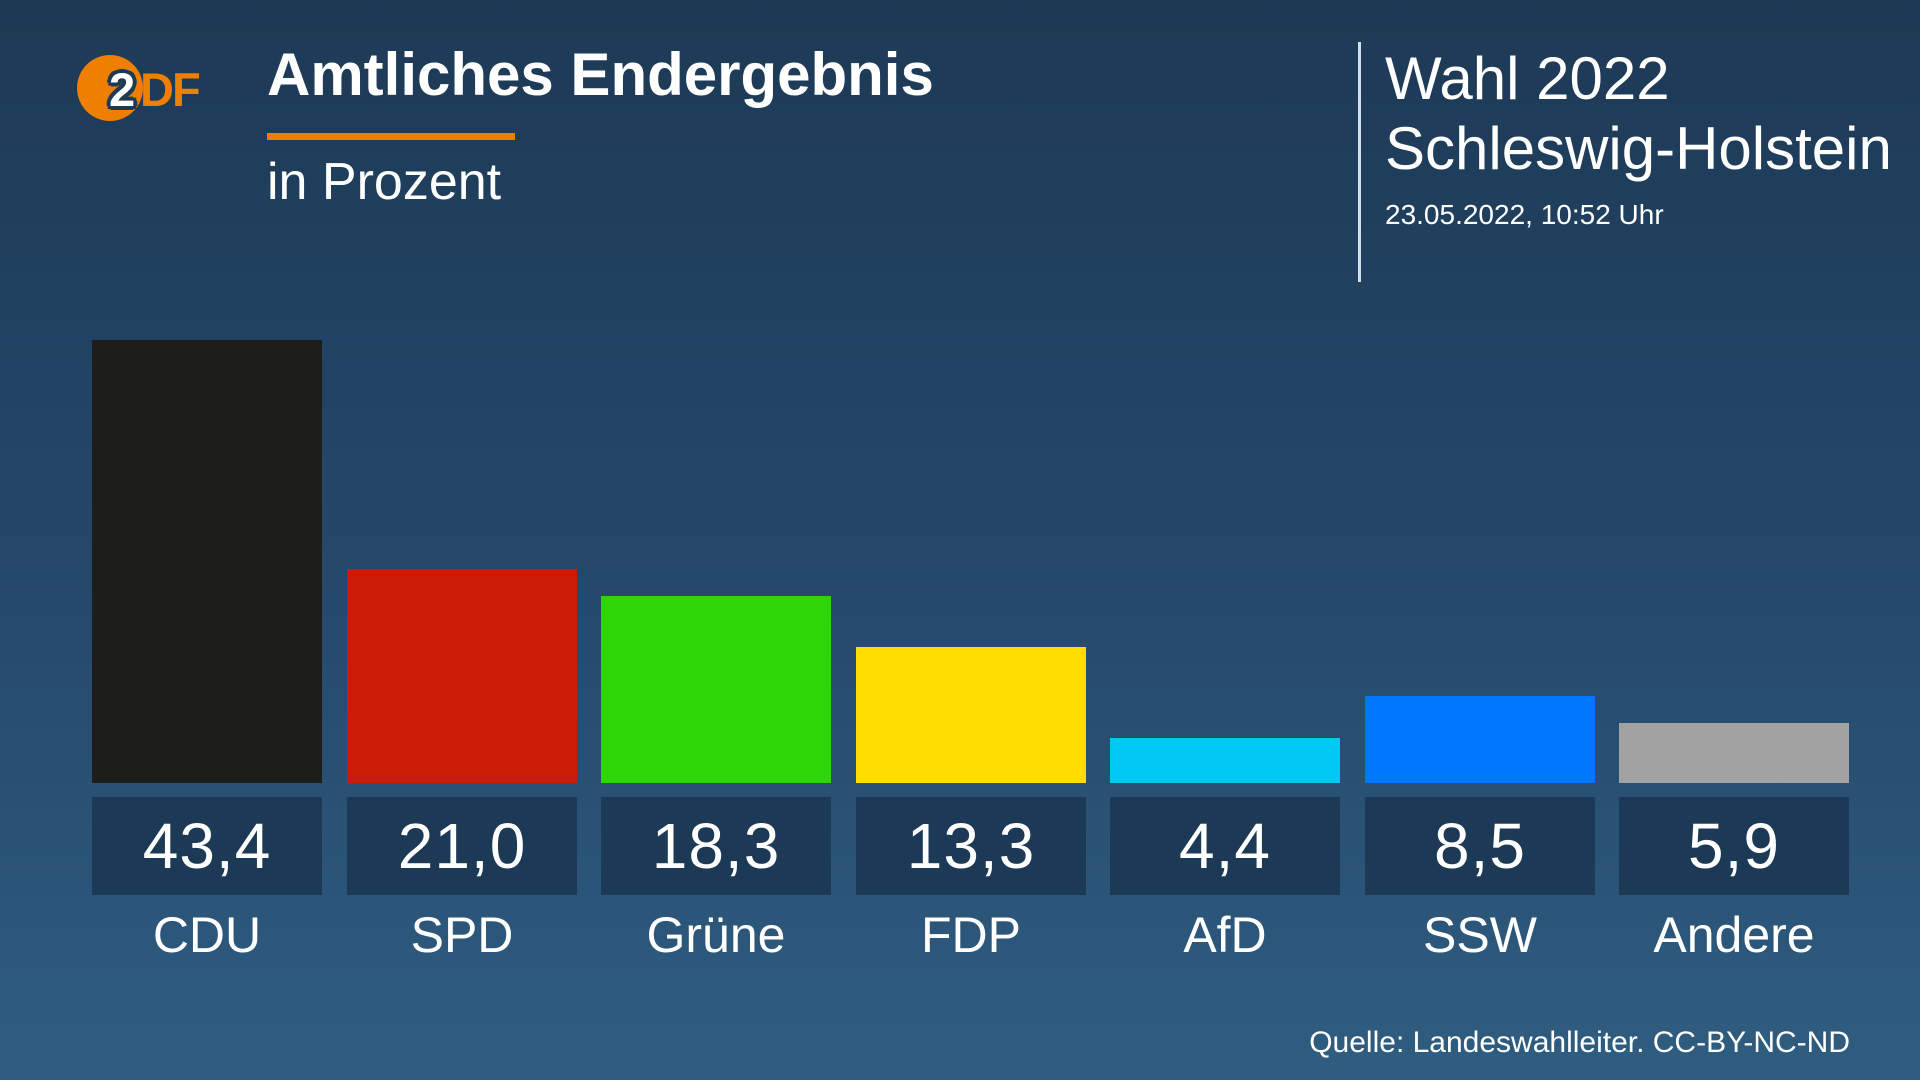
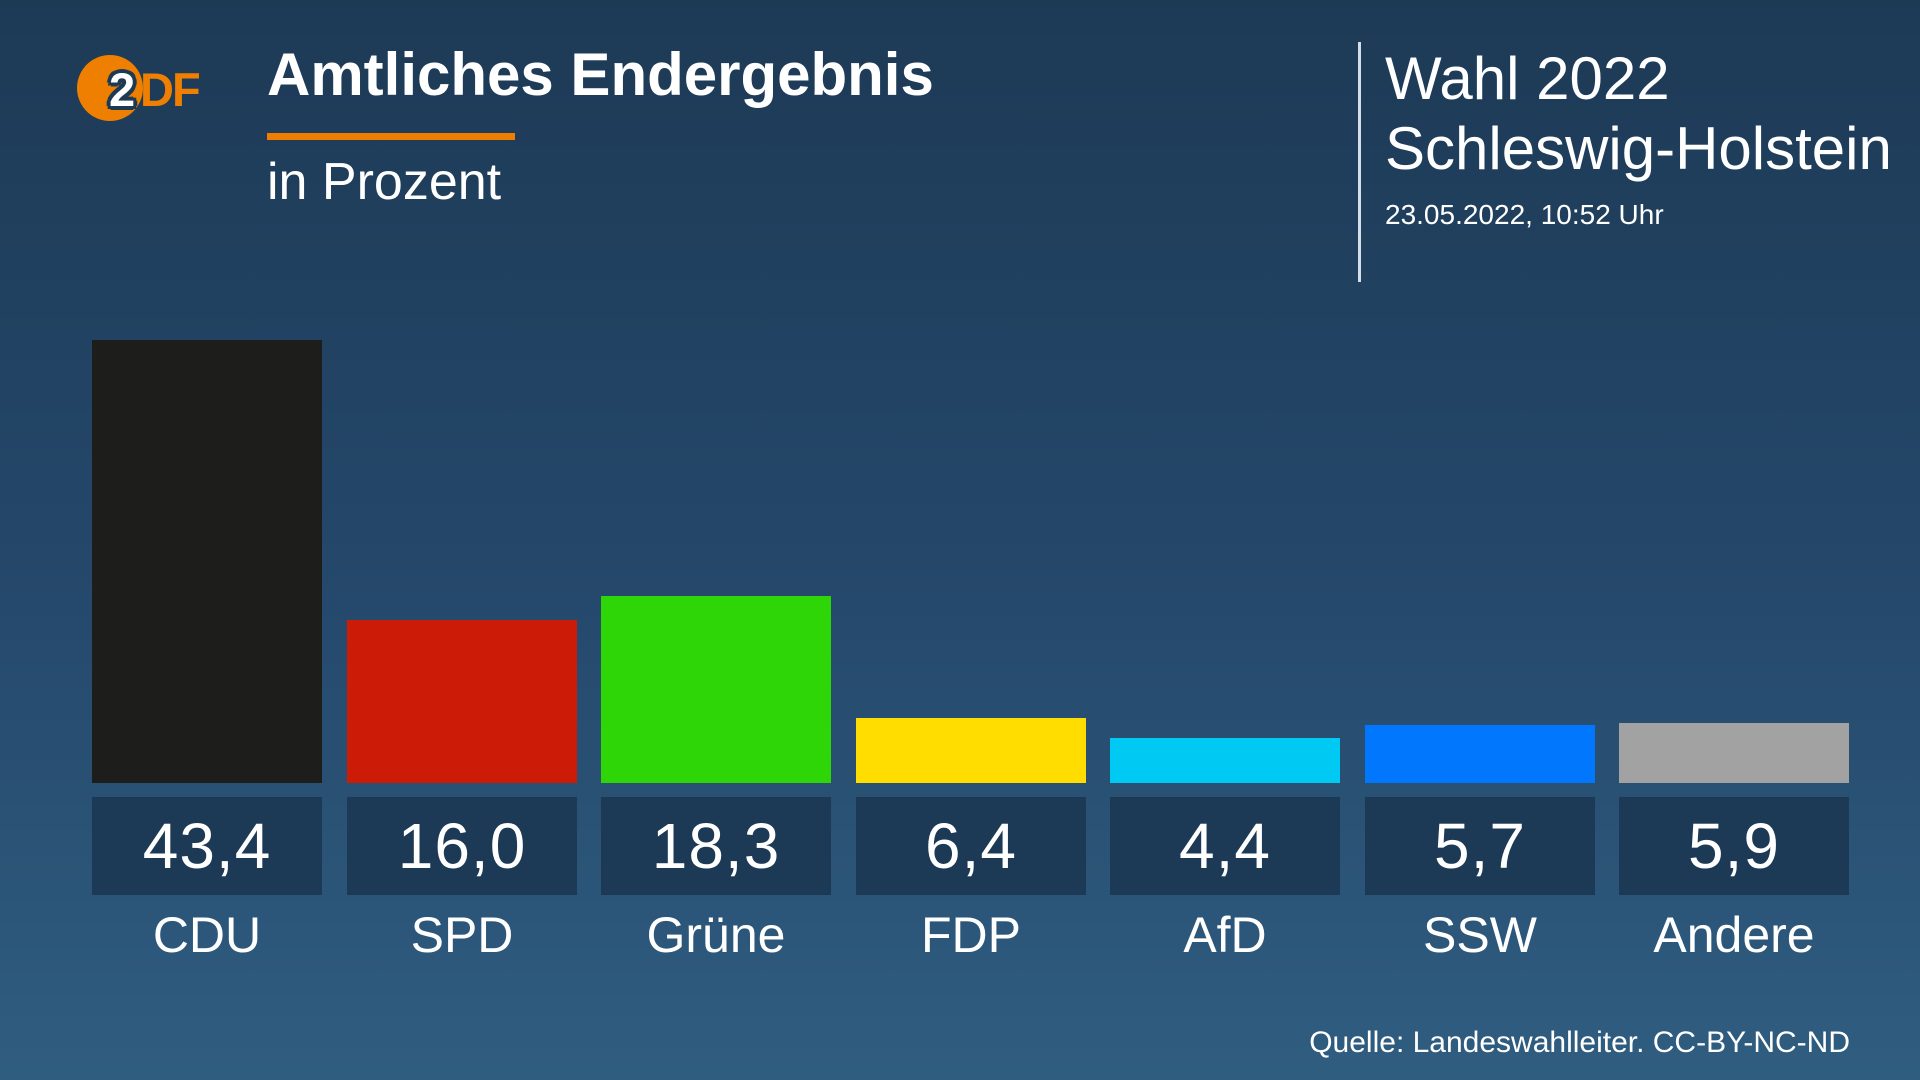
SPD: 21,0 -> 16,0
FDP: 13,3 -> 6,4
SSW: 8,5 -> 5,7
